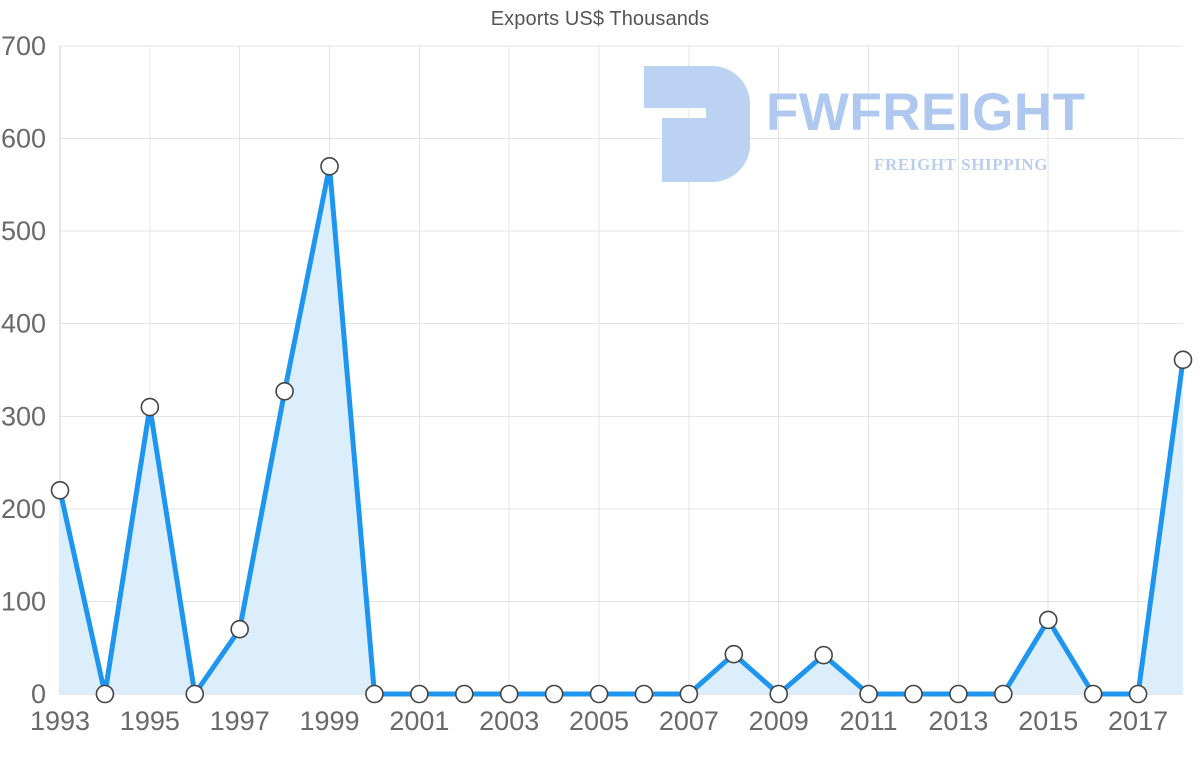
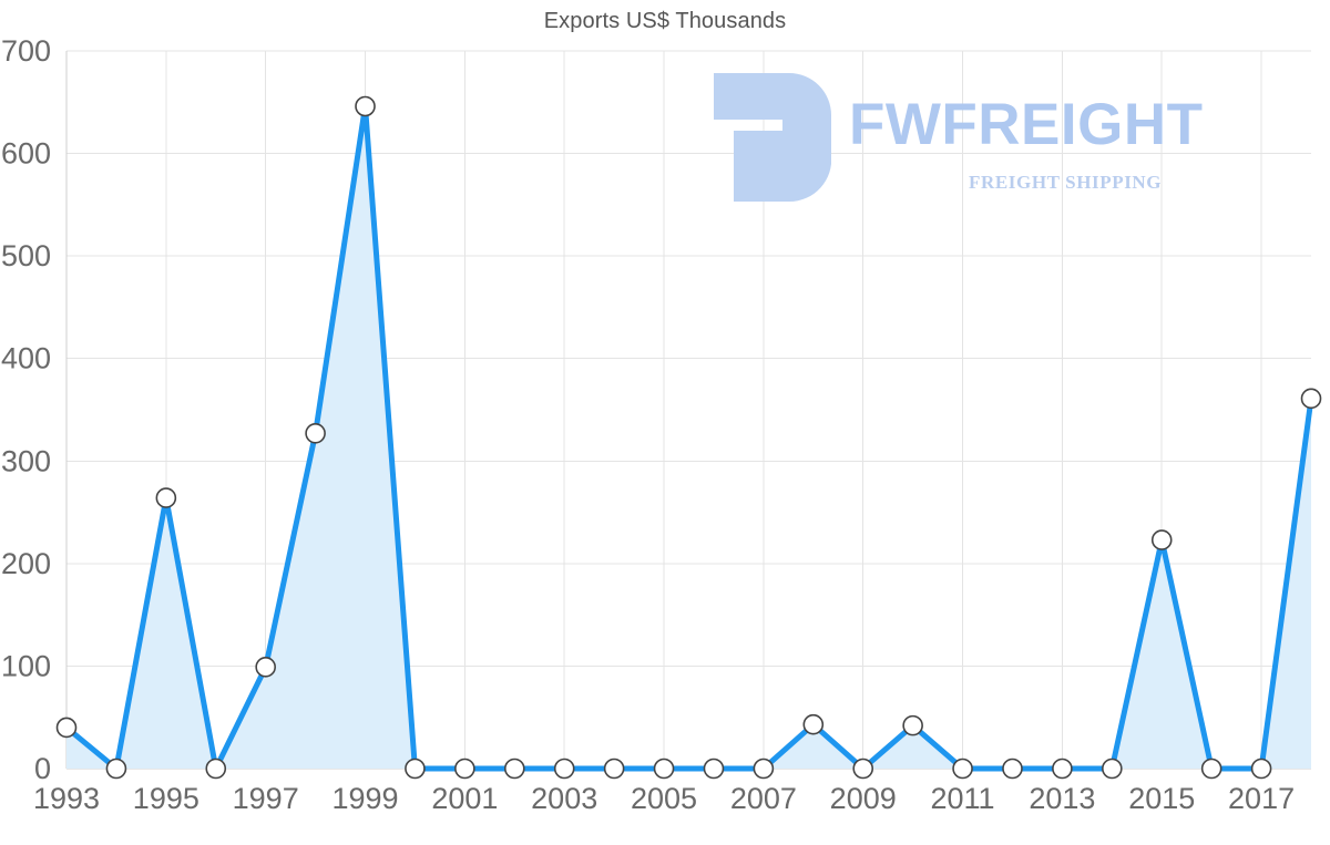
1993: 220 -> 40
1995: 310 -> 260
1997: 70 -> 100
1999: 570 -> 650
2015: 80 -> 220
